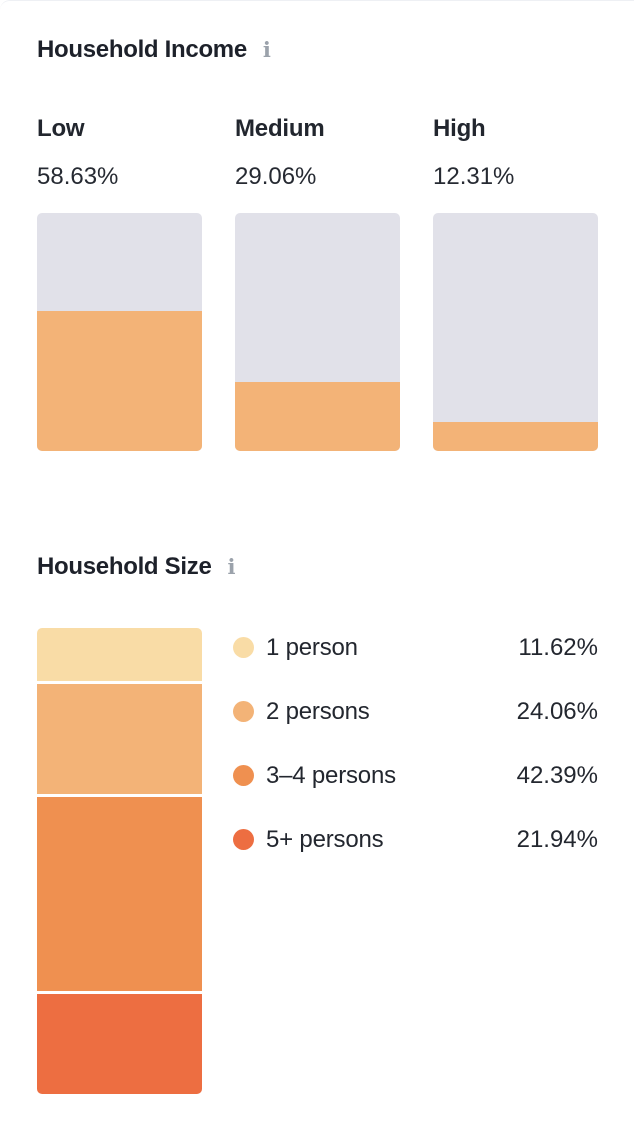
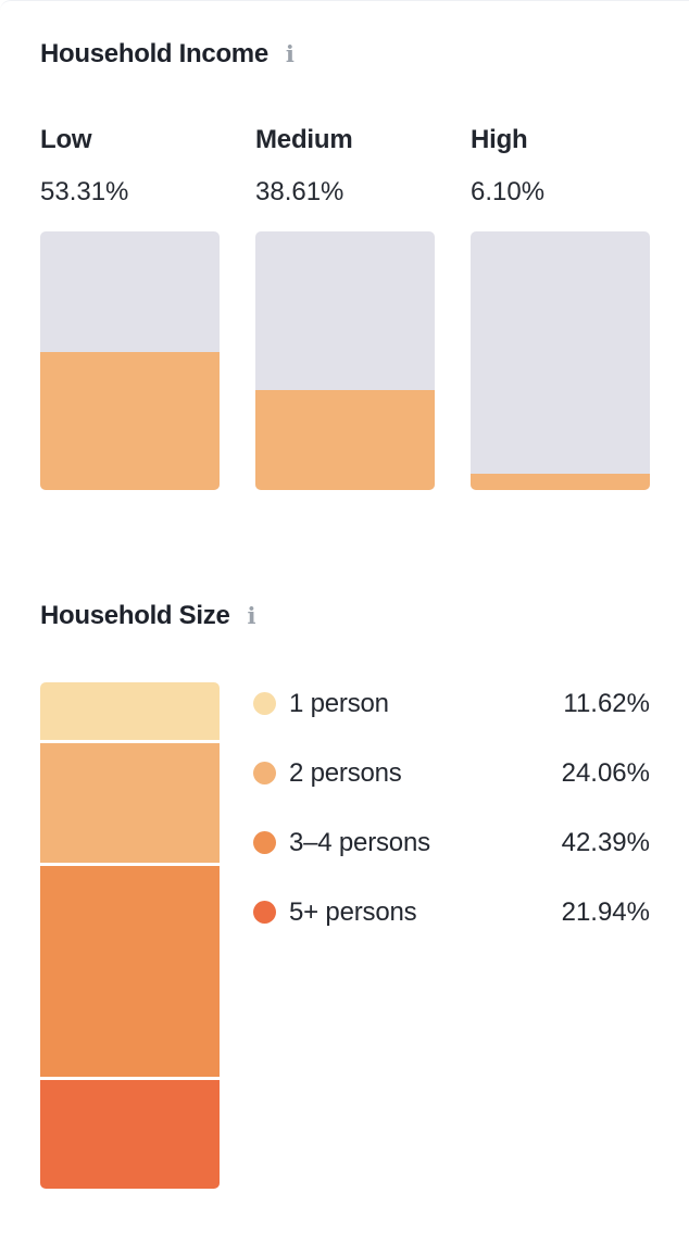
Household Income/Low: 58.63% -> 53.31%
Household Income/Medium: 29.06% -> 38.61%
Household Income/High: 12.31% -> 6.10%
